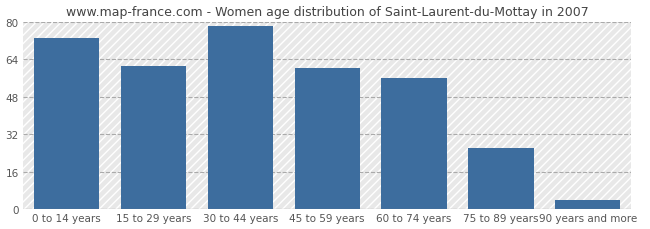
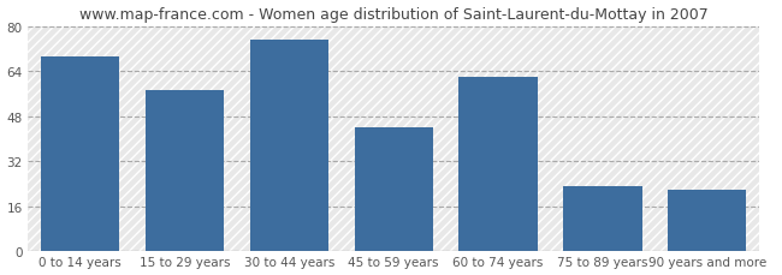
0 to 14 years: 73 -> 69
15 to 29 years: 61 -> 57
30 to 44 years: 78 -> 75
45 to 59 years: 60 -> 44
60 to 74 years: 56 -> 62
75 to 89 years: 26 -> 23
90 years and more: 4 -> 22
